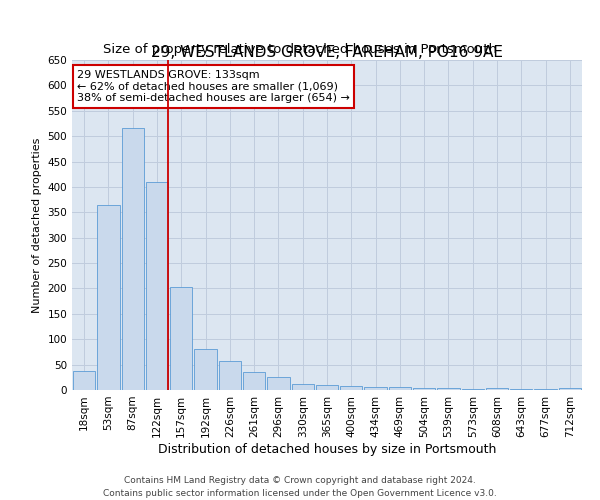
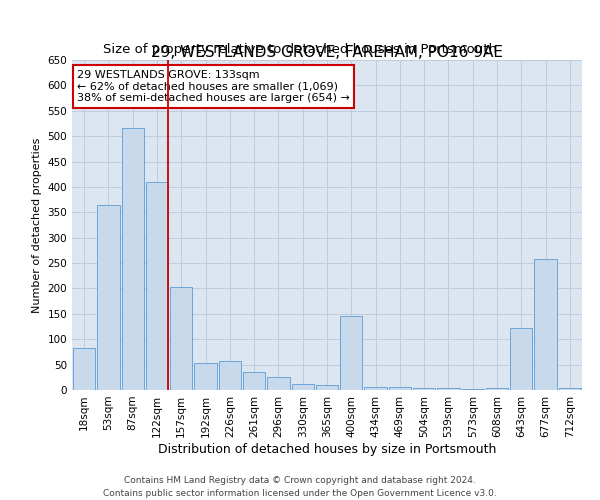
18sqm: 37 -> 82
192sqm: 80 -> 54
400sqm: 8 -> 146
643sqm: 1 -> 122
677sqm: 1 -> 258
